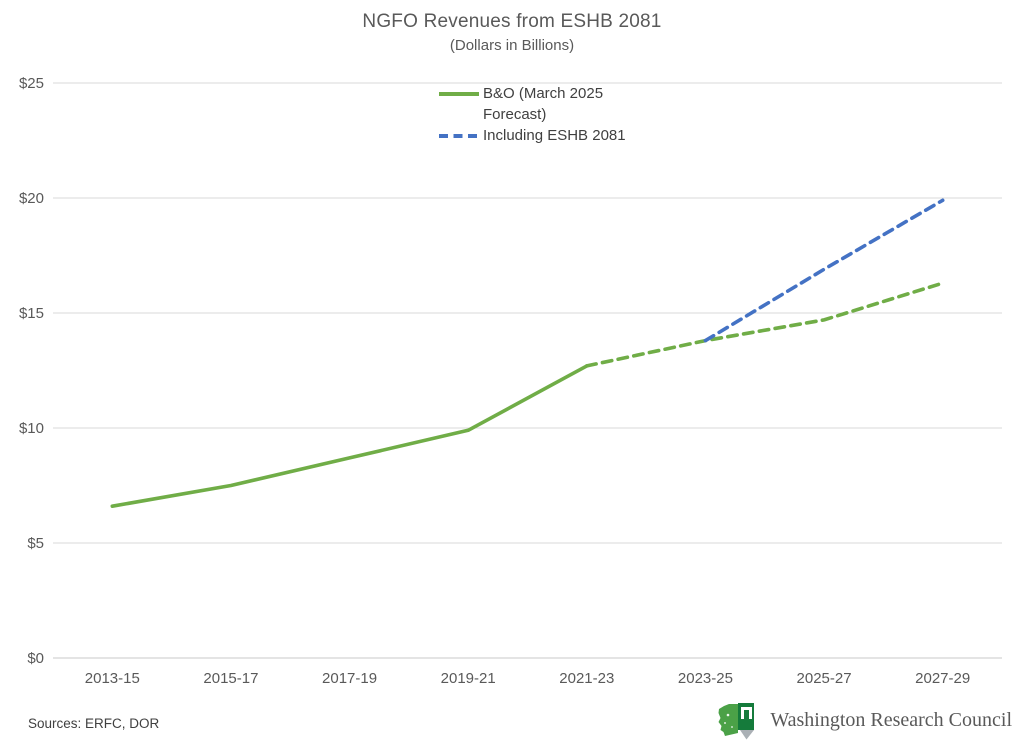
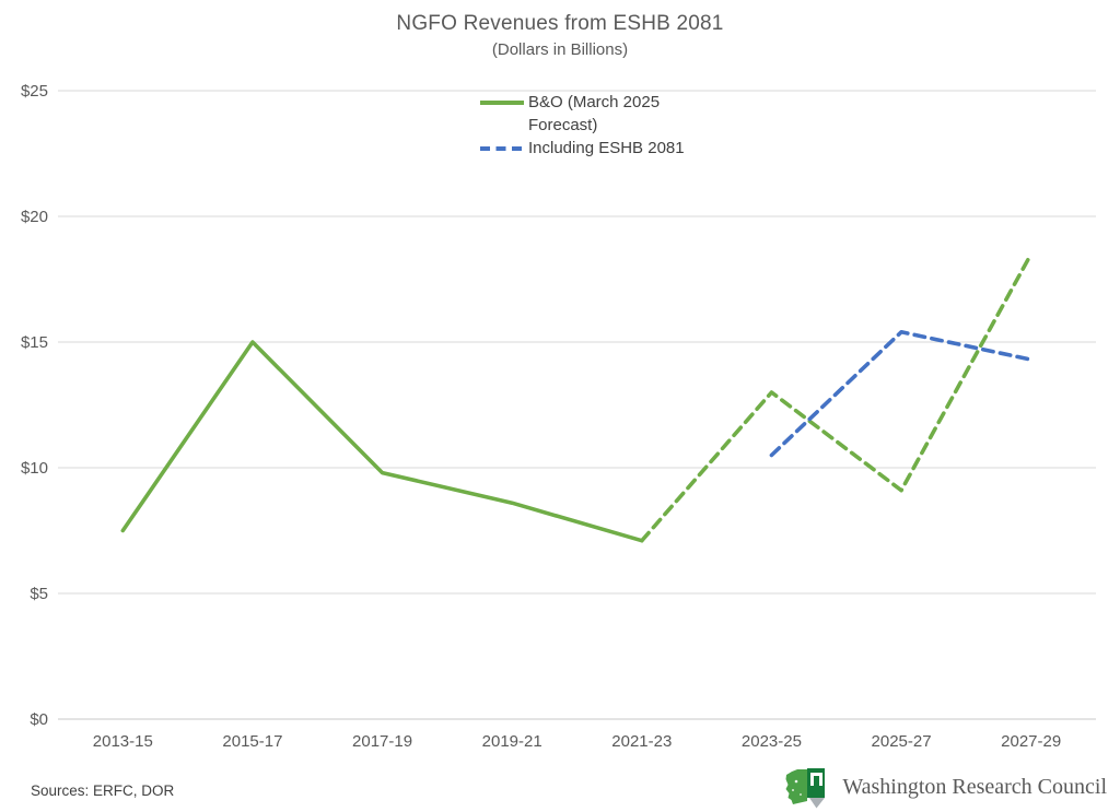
B&O (March 2025 Forecast)/2013-15: $6.6 -> $7.5
B&O (March 2025 Forecast)/2015-17: $7.5 -> $15.0
B&O (March 2025 Forecast)/2017-19: $8.7 -> $9.8
B&O (March 2025 Forecast)/2019-21: $9.9 -> $8.6
B&O (March 2025 Forecast)/2021-23: $12.7 -> $7.1
B&O (March 2025 Forecast)/2023-25: $13.8 -> $13.0
Including ESHB 2081/2023-25: $13.8 -> $10.5
B&O (March 2025 Forecast)/2025-27: $14.7 -> $9.1
Including ESHB 2081/2025-27: $16.9 -> $15.4
B&O (March 2025 Forecast)/2027-29: $16.3 -> $18.5
Including ESHB 2081/2027-29: $19.9 -> $14.3
